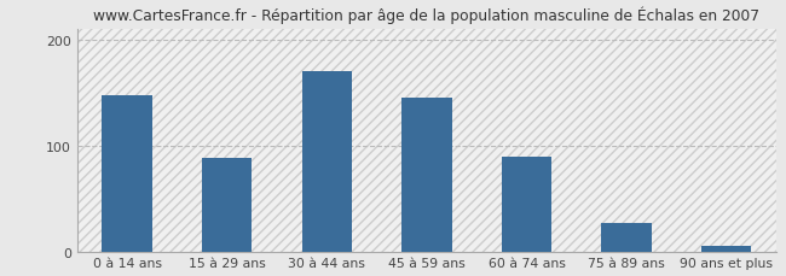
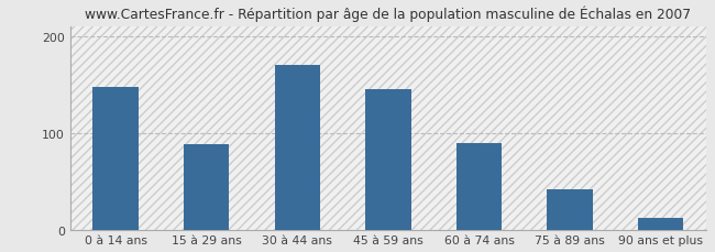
75 à 89 ans: 27 -> 42
90 ans et plus: 5 -> 12
